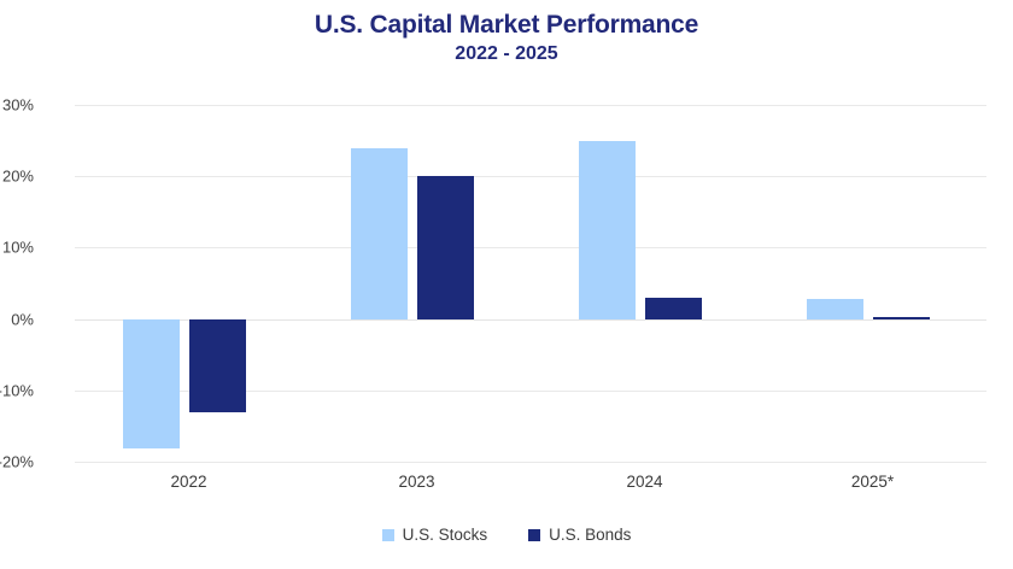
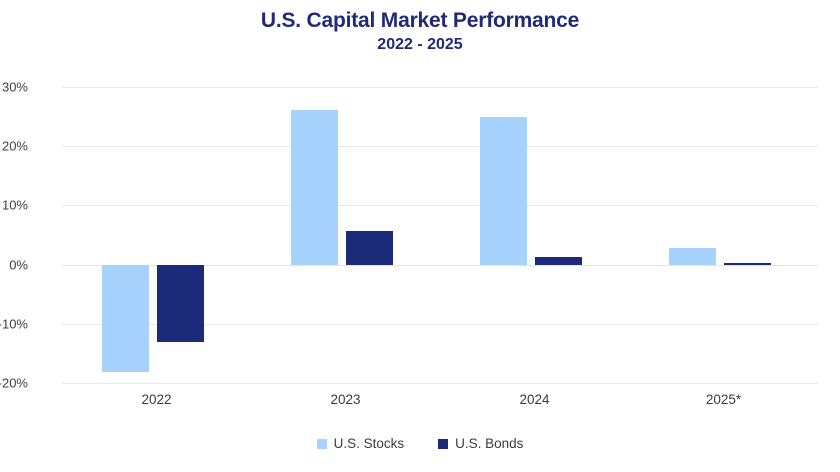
U.S. Stocks/2023: 24% -> 26%
U.S. Bonds/2023: 20% -> 6%
U.S. Bonds/2024: 3% -> 1%
